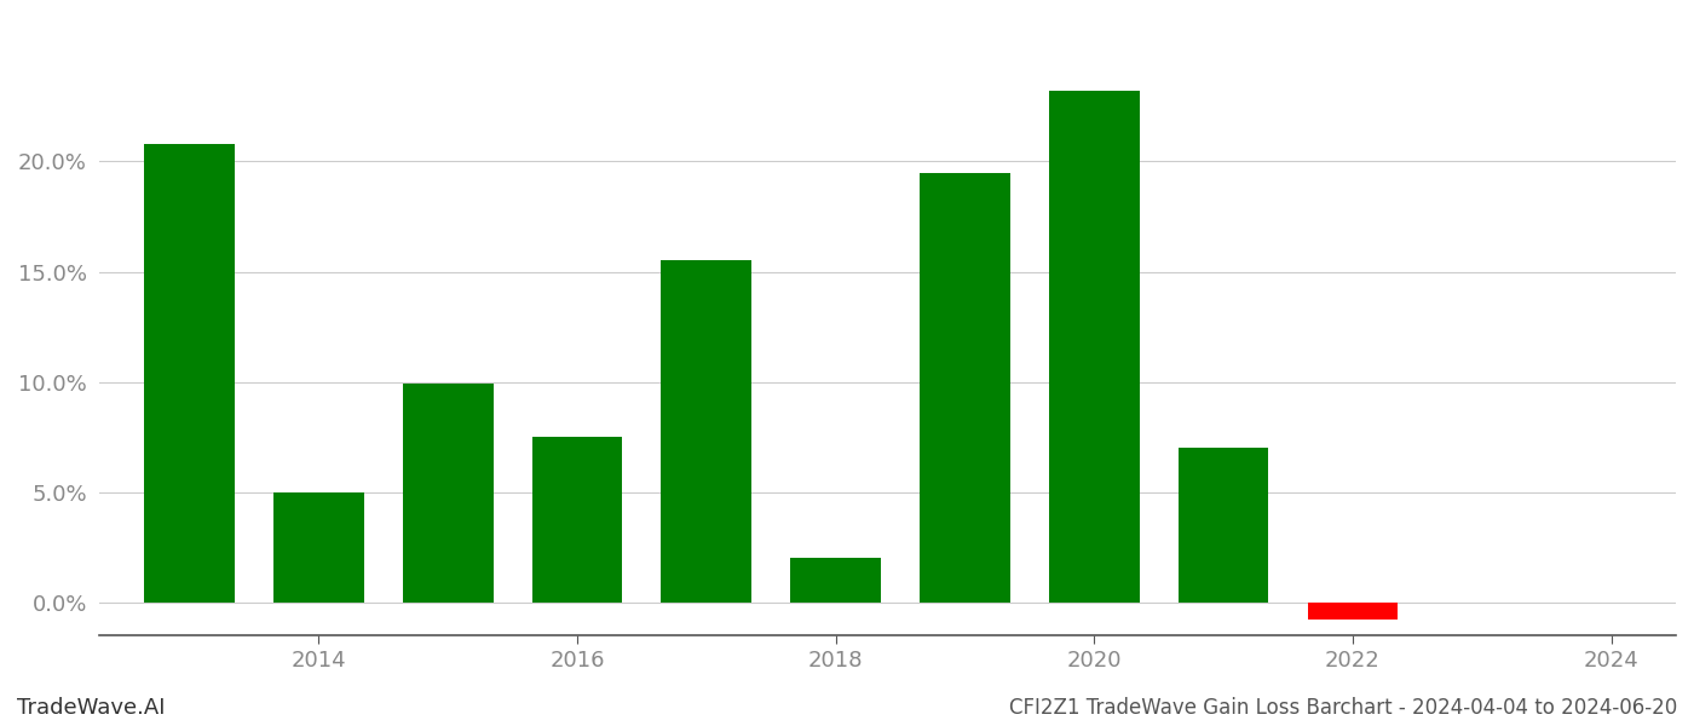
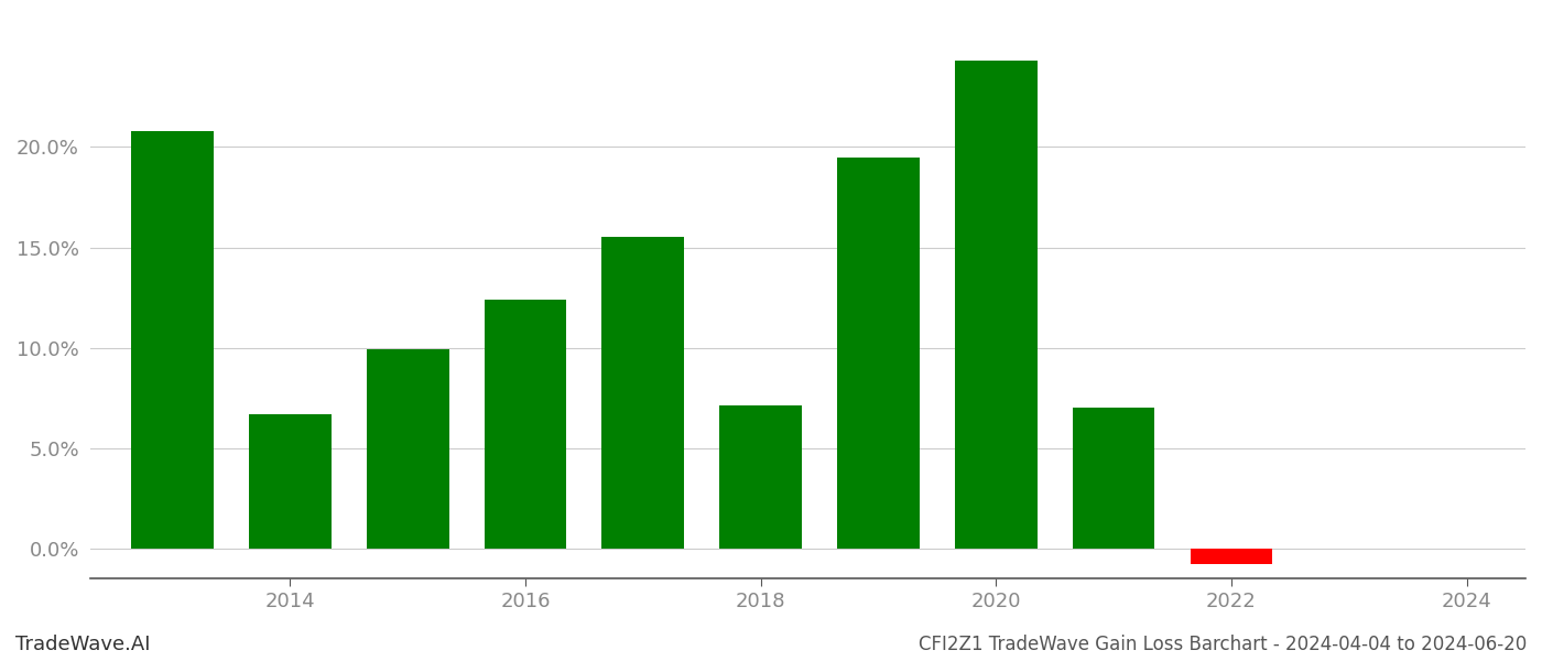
2014: 5.0% -> 6.7%
2016: 7.5% -> 12.4%
2018: 2.0% -> 7.1%
2020: 23.2% -> 24.3%
